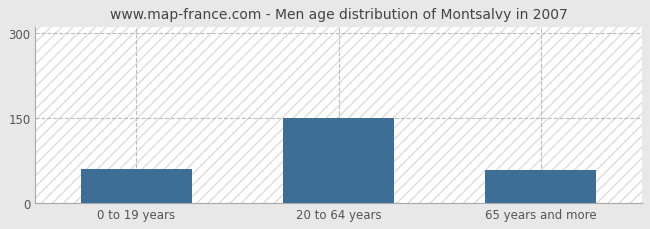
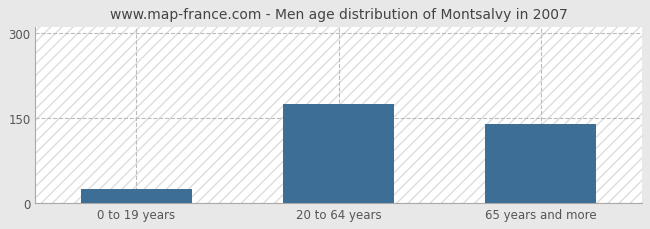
0 to 19 years: 60 -> 25
20 to 64 years: 150 -> 175
65 years and more: 58 -> 140
